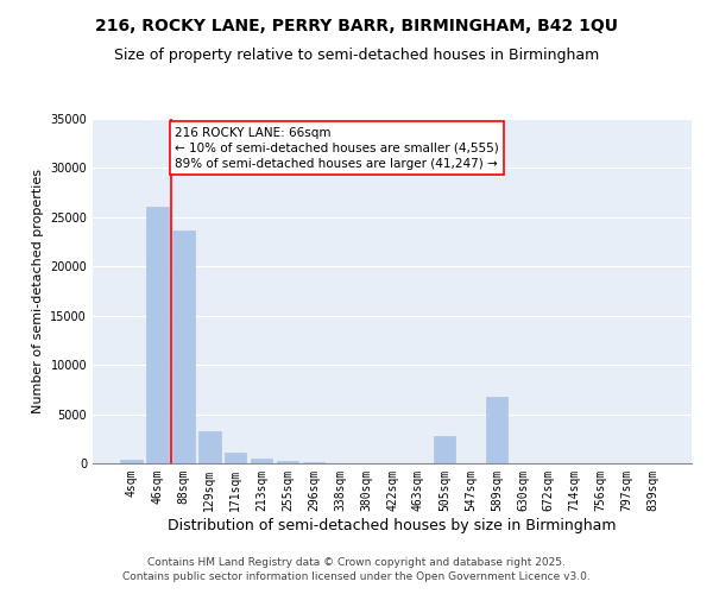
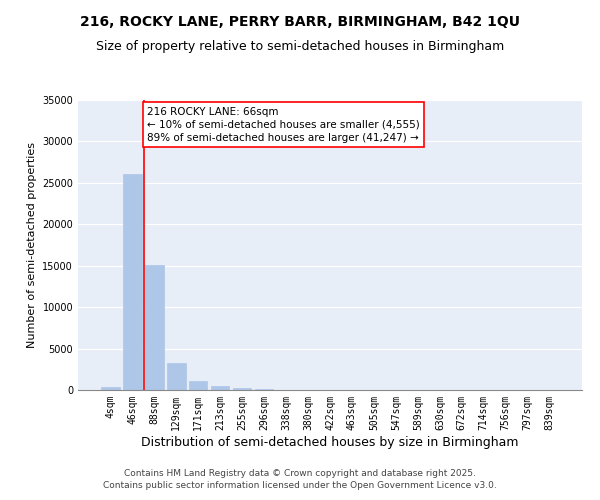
88sqm: 23600 -> 15100
505sqm: 2800 -> 0
589sqm: 6800 -> 0
